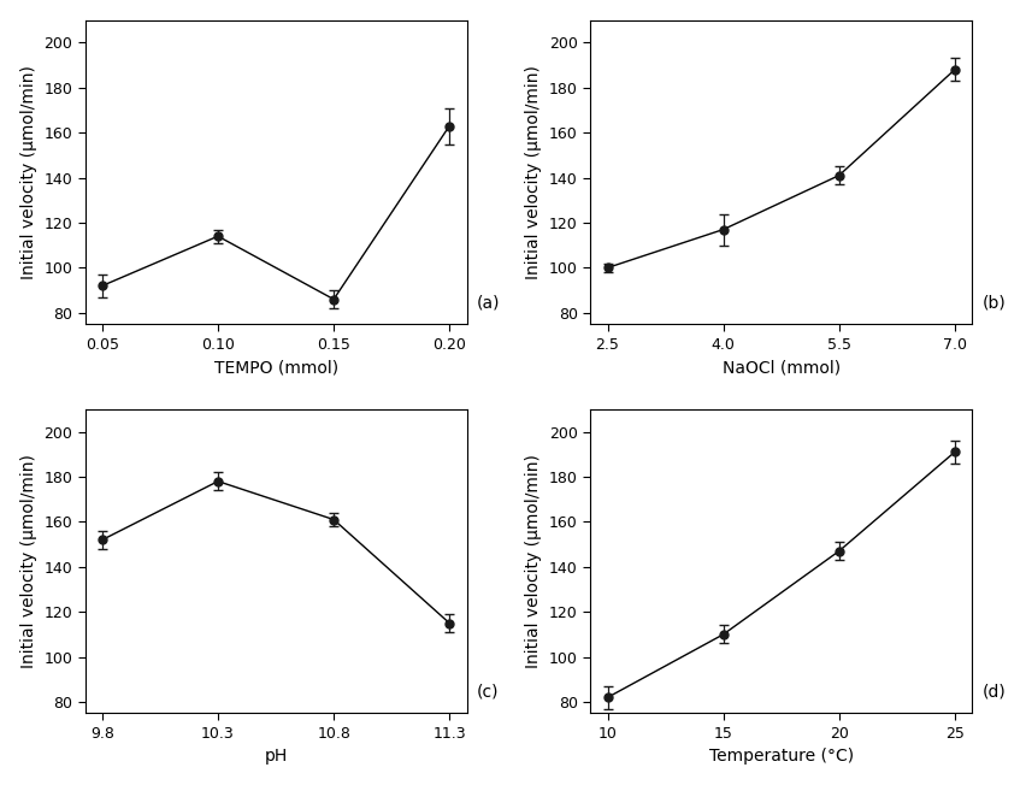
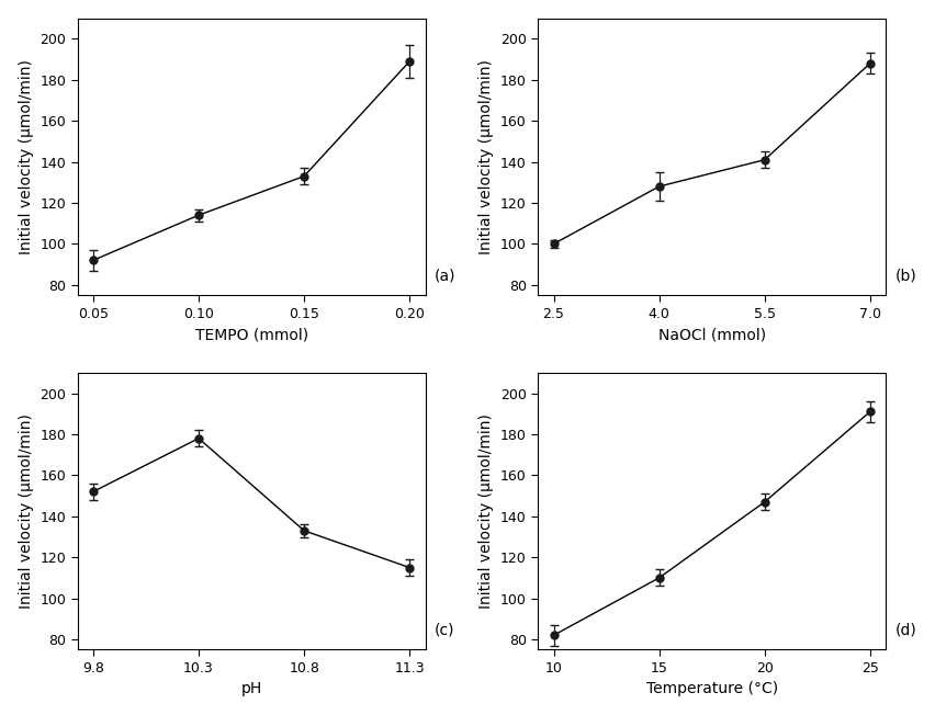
0.15: 86 -> 133
0.20: 163 -> 189
4.0: 117 -> 128
10.8: 161 -> 133
